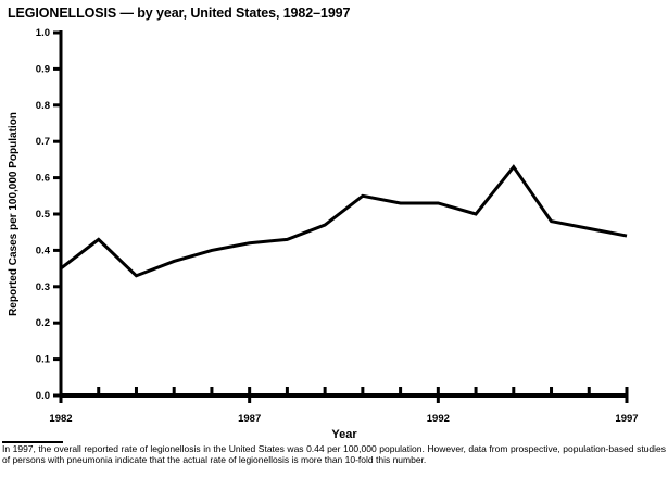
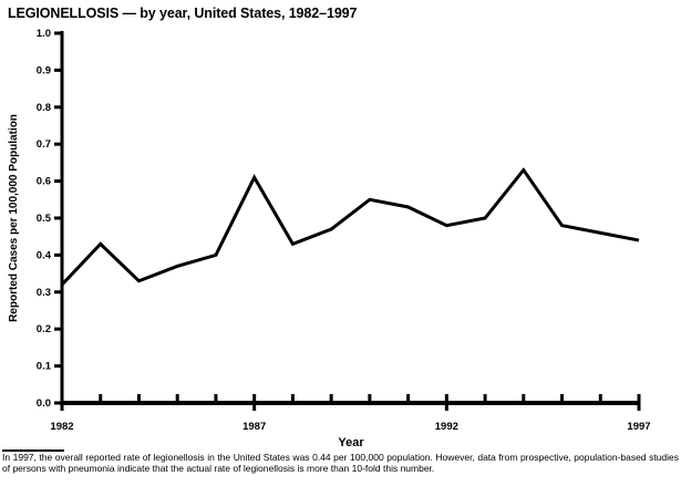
1982: 0.35 -> 0.32
1987: 0.42 -> 0.61
1992: 0.53 -> 0.48
